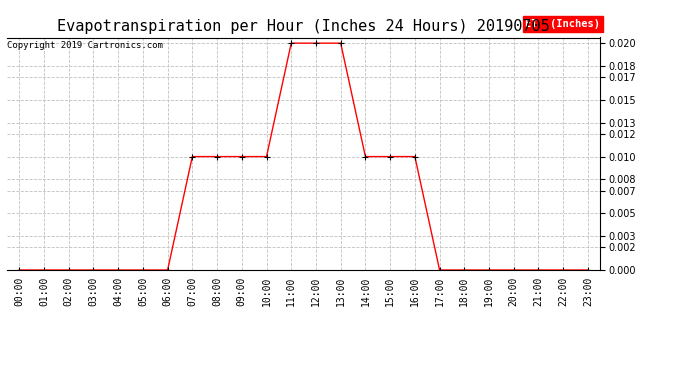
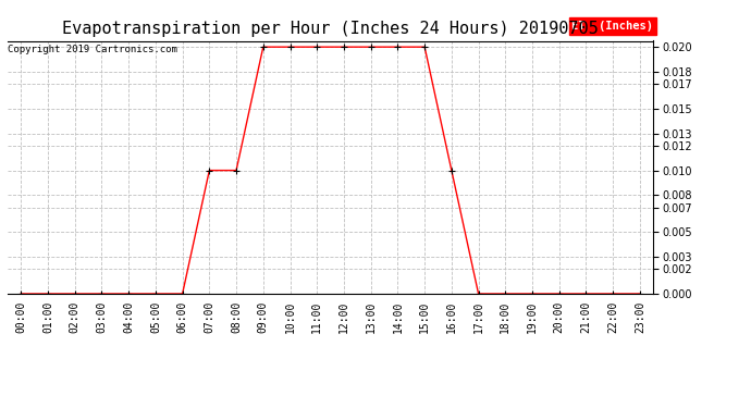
09:00: 0.01 -> 0.02
10:00: 0.01 -> 0.02
14:00: 0.01 -> 0.02
15:00: 0.01 -> 0.02
